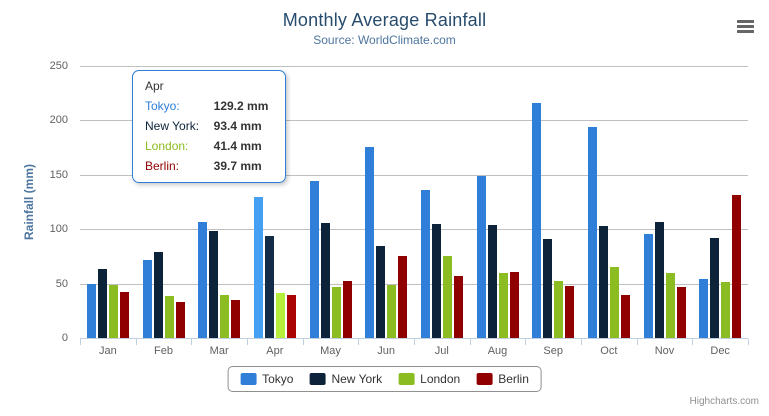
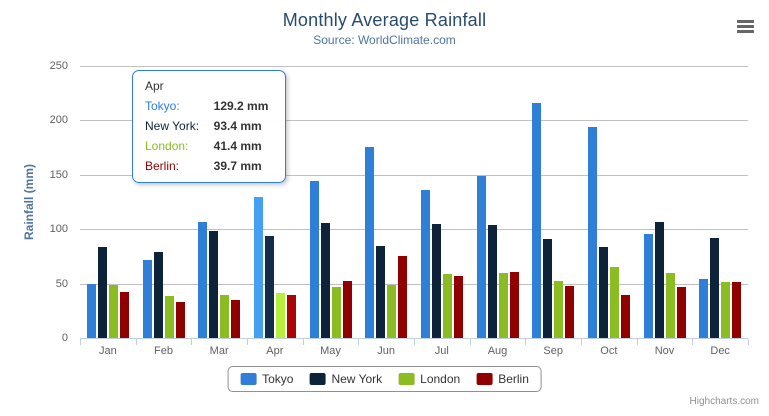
New York/Jan: 63 -> 84
London/Jul: 75 -> 59
New York/Oct: 103 -> 84
Berlin/Dec: 131 -> 51
